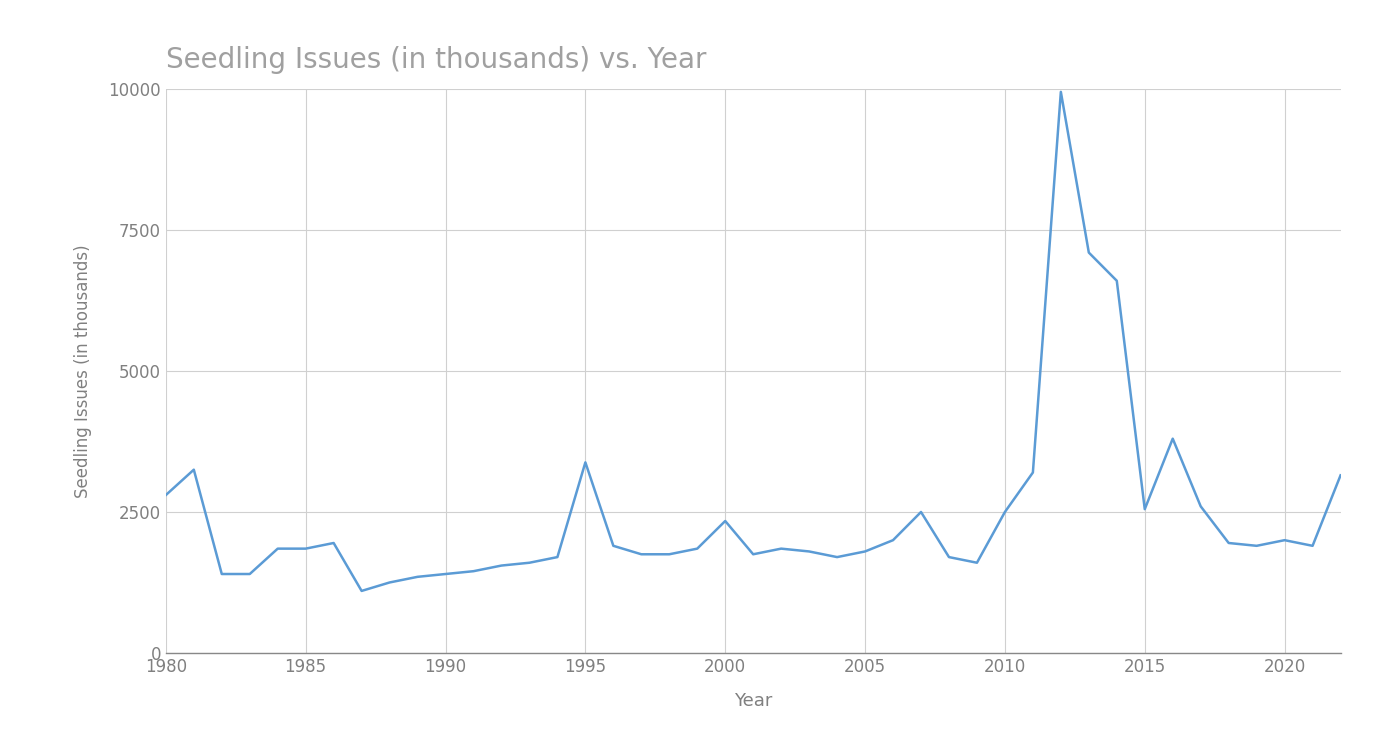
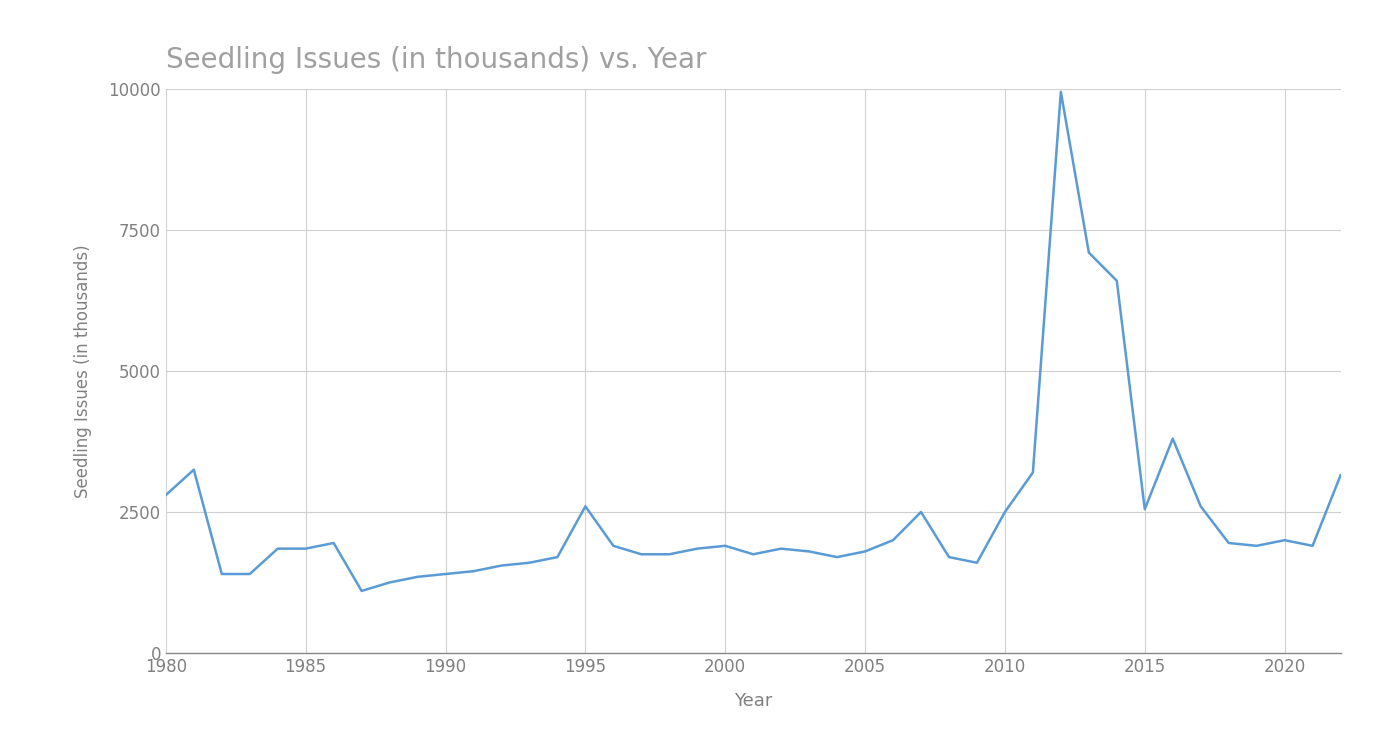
1995: 3380 -> 2600
2000: 2340 -> 1900
